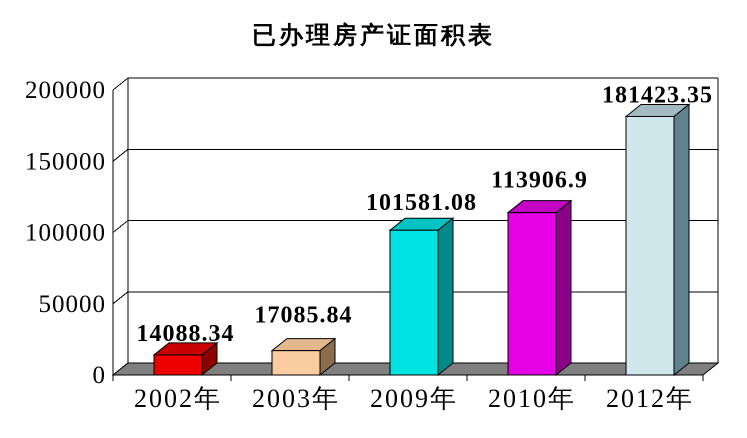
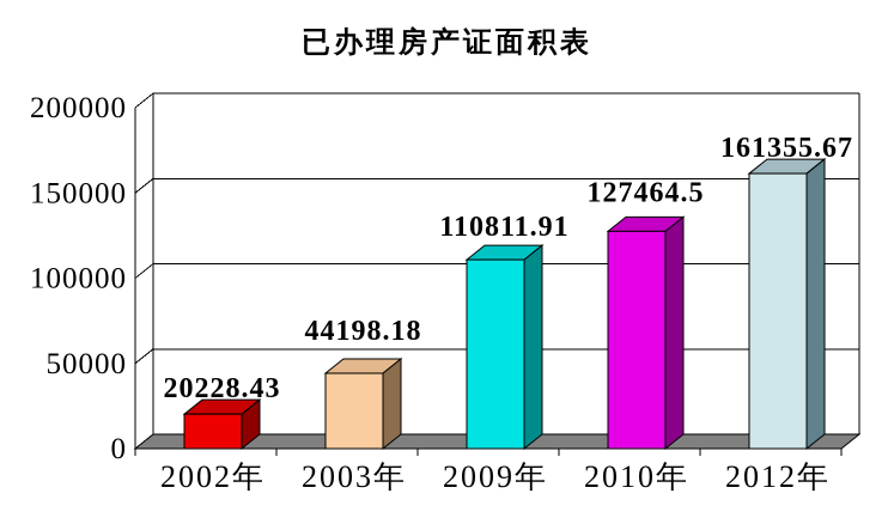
2002年: 14088.34 -> 20228.43
2003年: 17085.84 -> 44198.18
2009年: 101581.08 -> 110811.91
2010年: 113906.9 -> 127464.5
2012年: 181423.35 -> 161355.67
